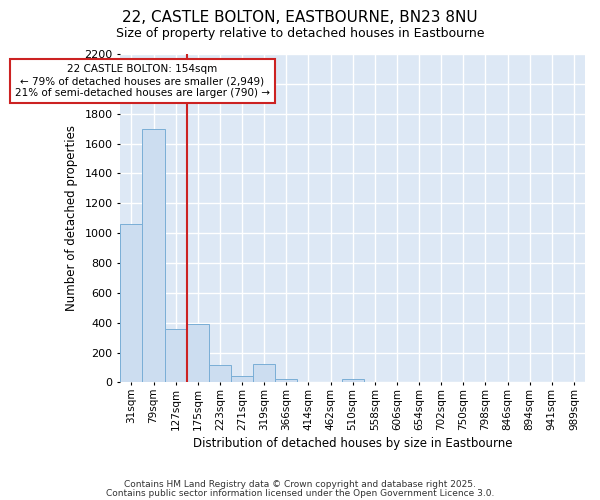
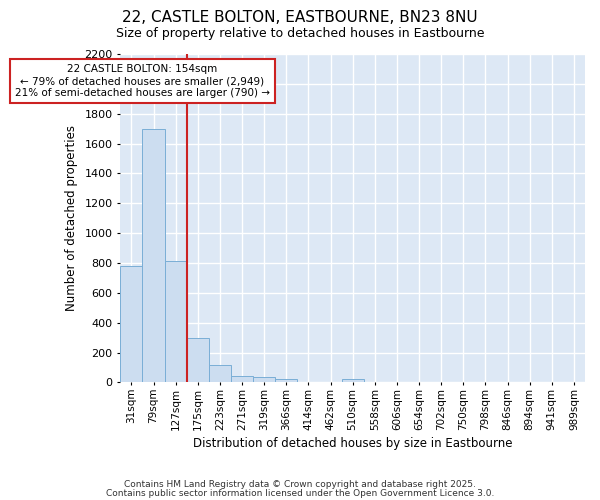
31sqm: 1060 -> 780
127sqm: 360 -> 810
175sqm: 390 -> 300
319sqm: 120 -> 40
